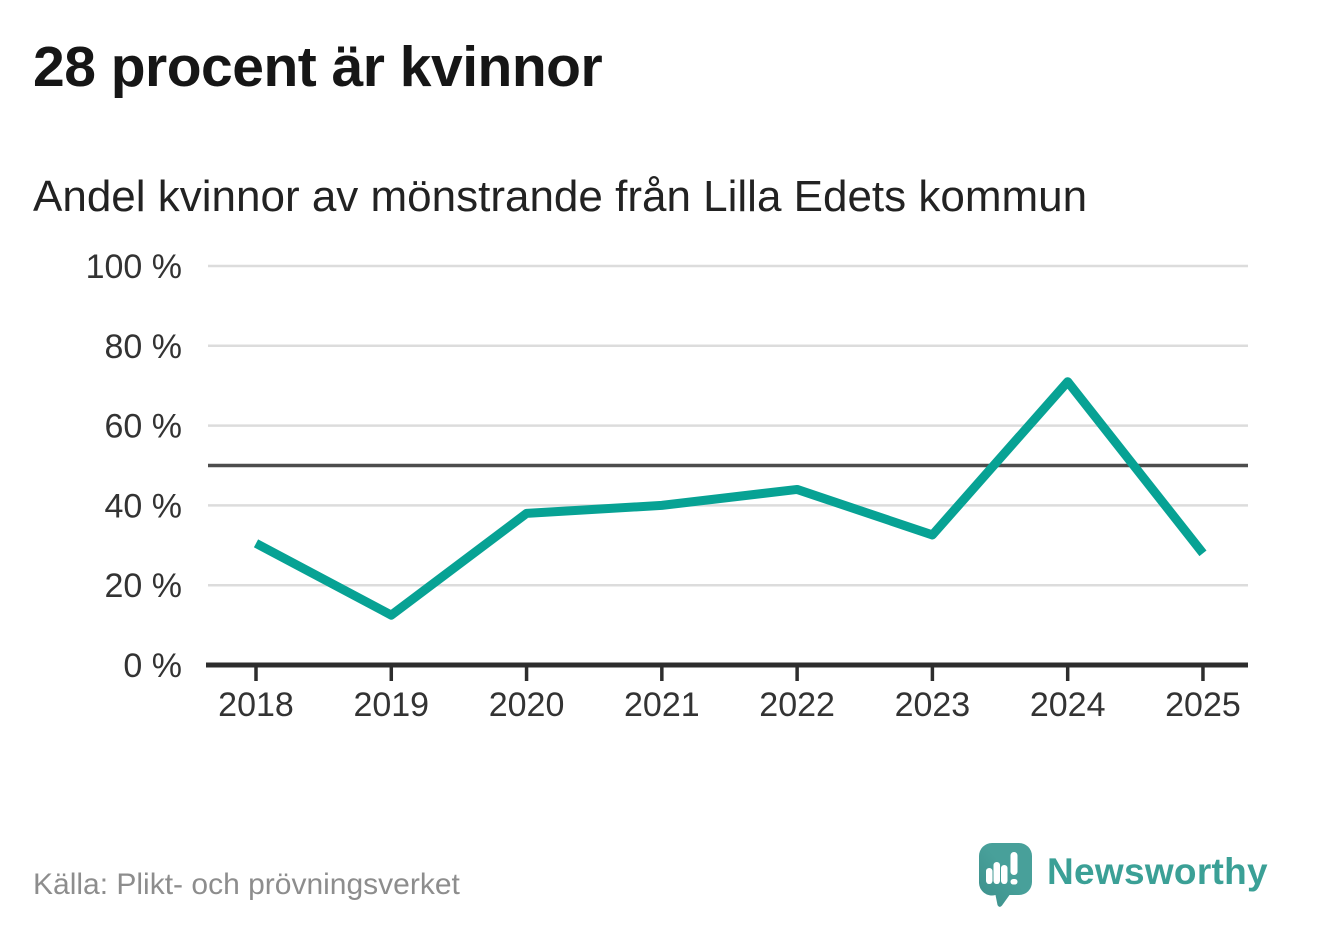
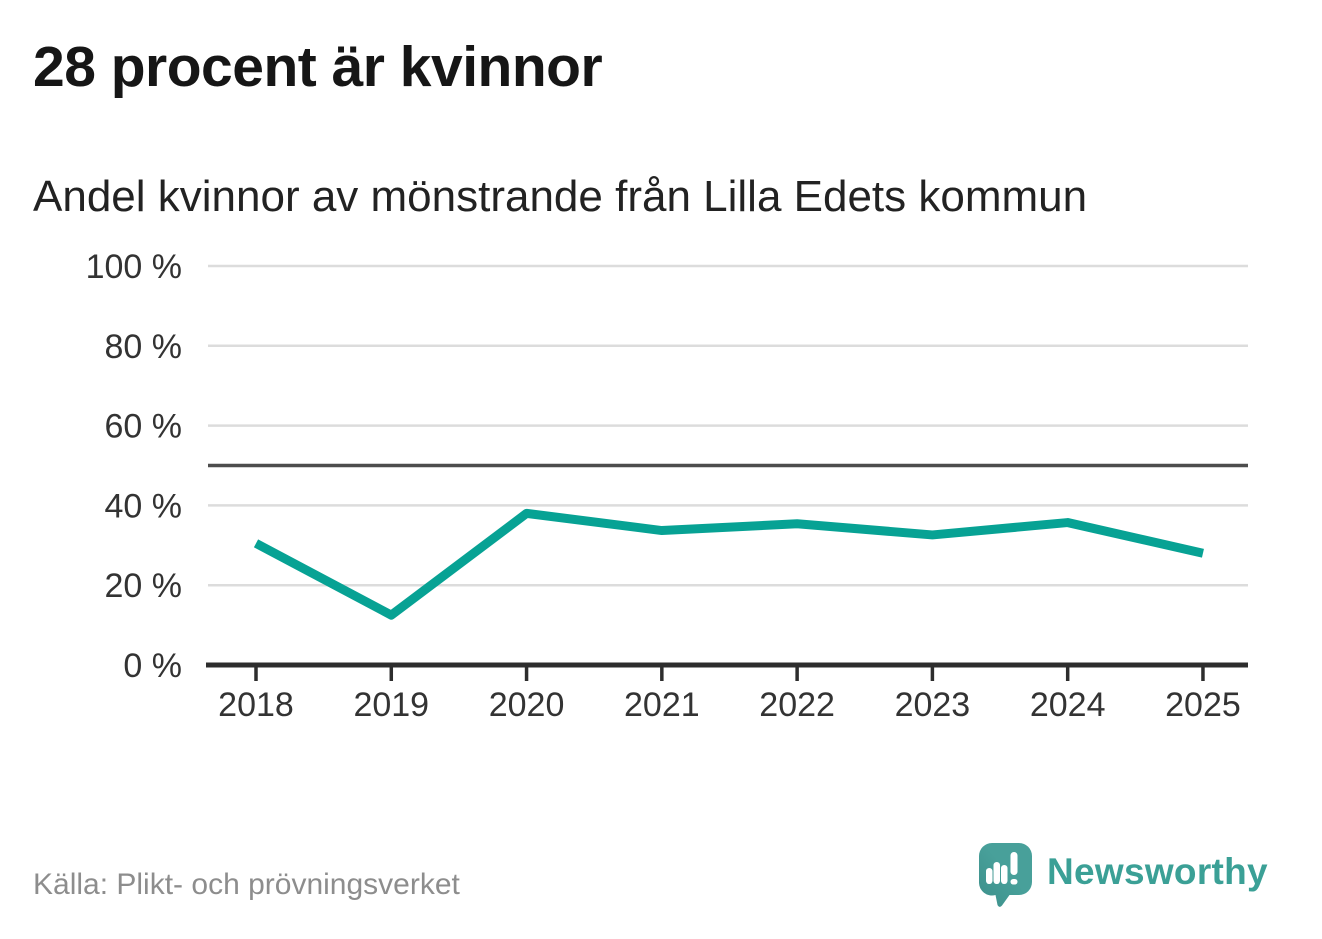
2021: 40% -> 34%
2022: 44% -> 35%
2024: 71% -> 36%
